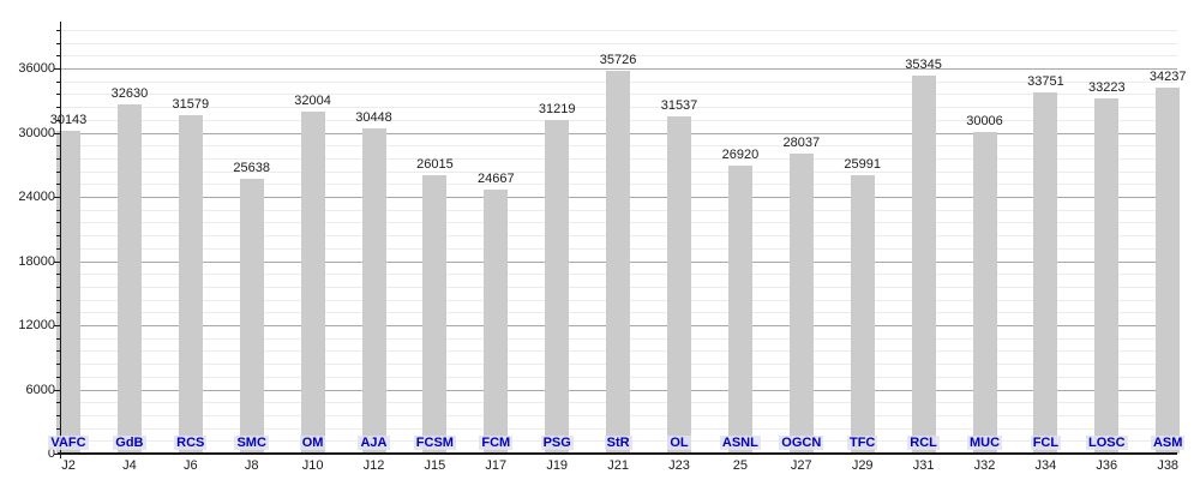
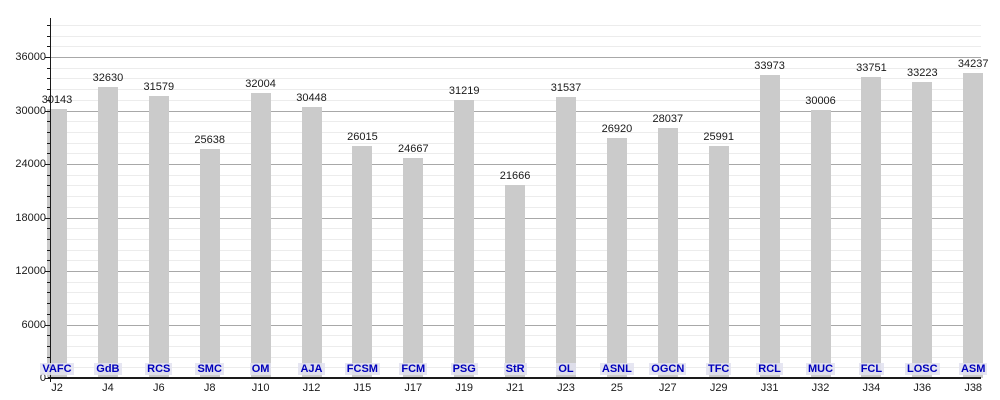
J21: 35726 -> 21666
J31: 35345 -> 33973
